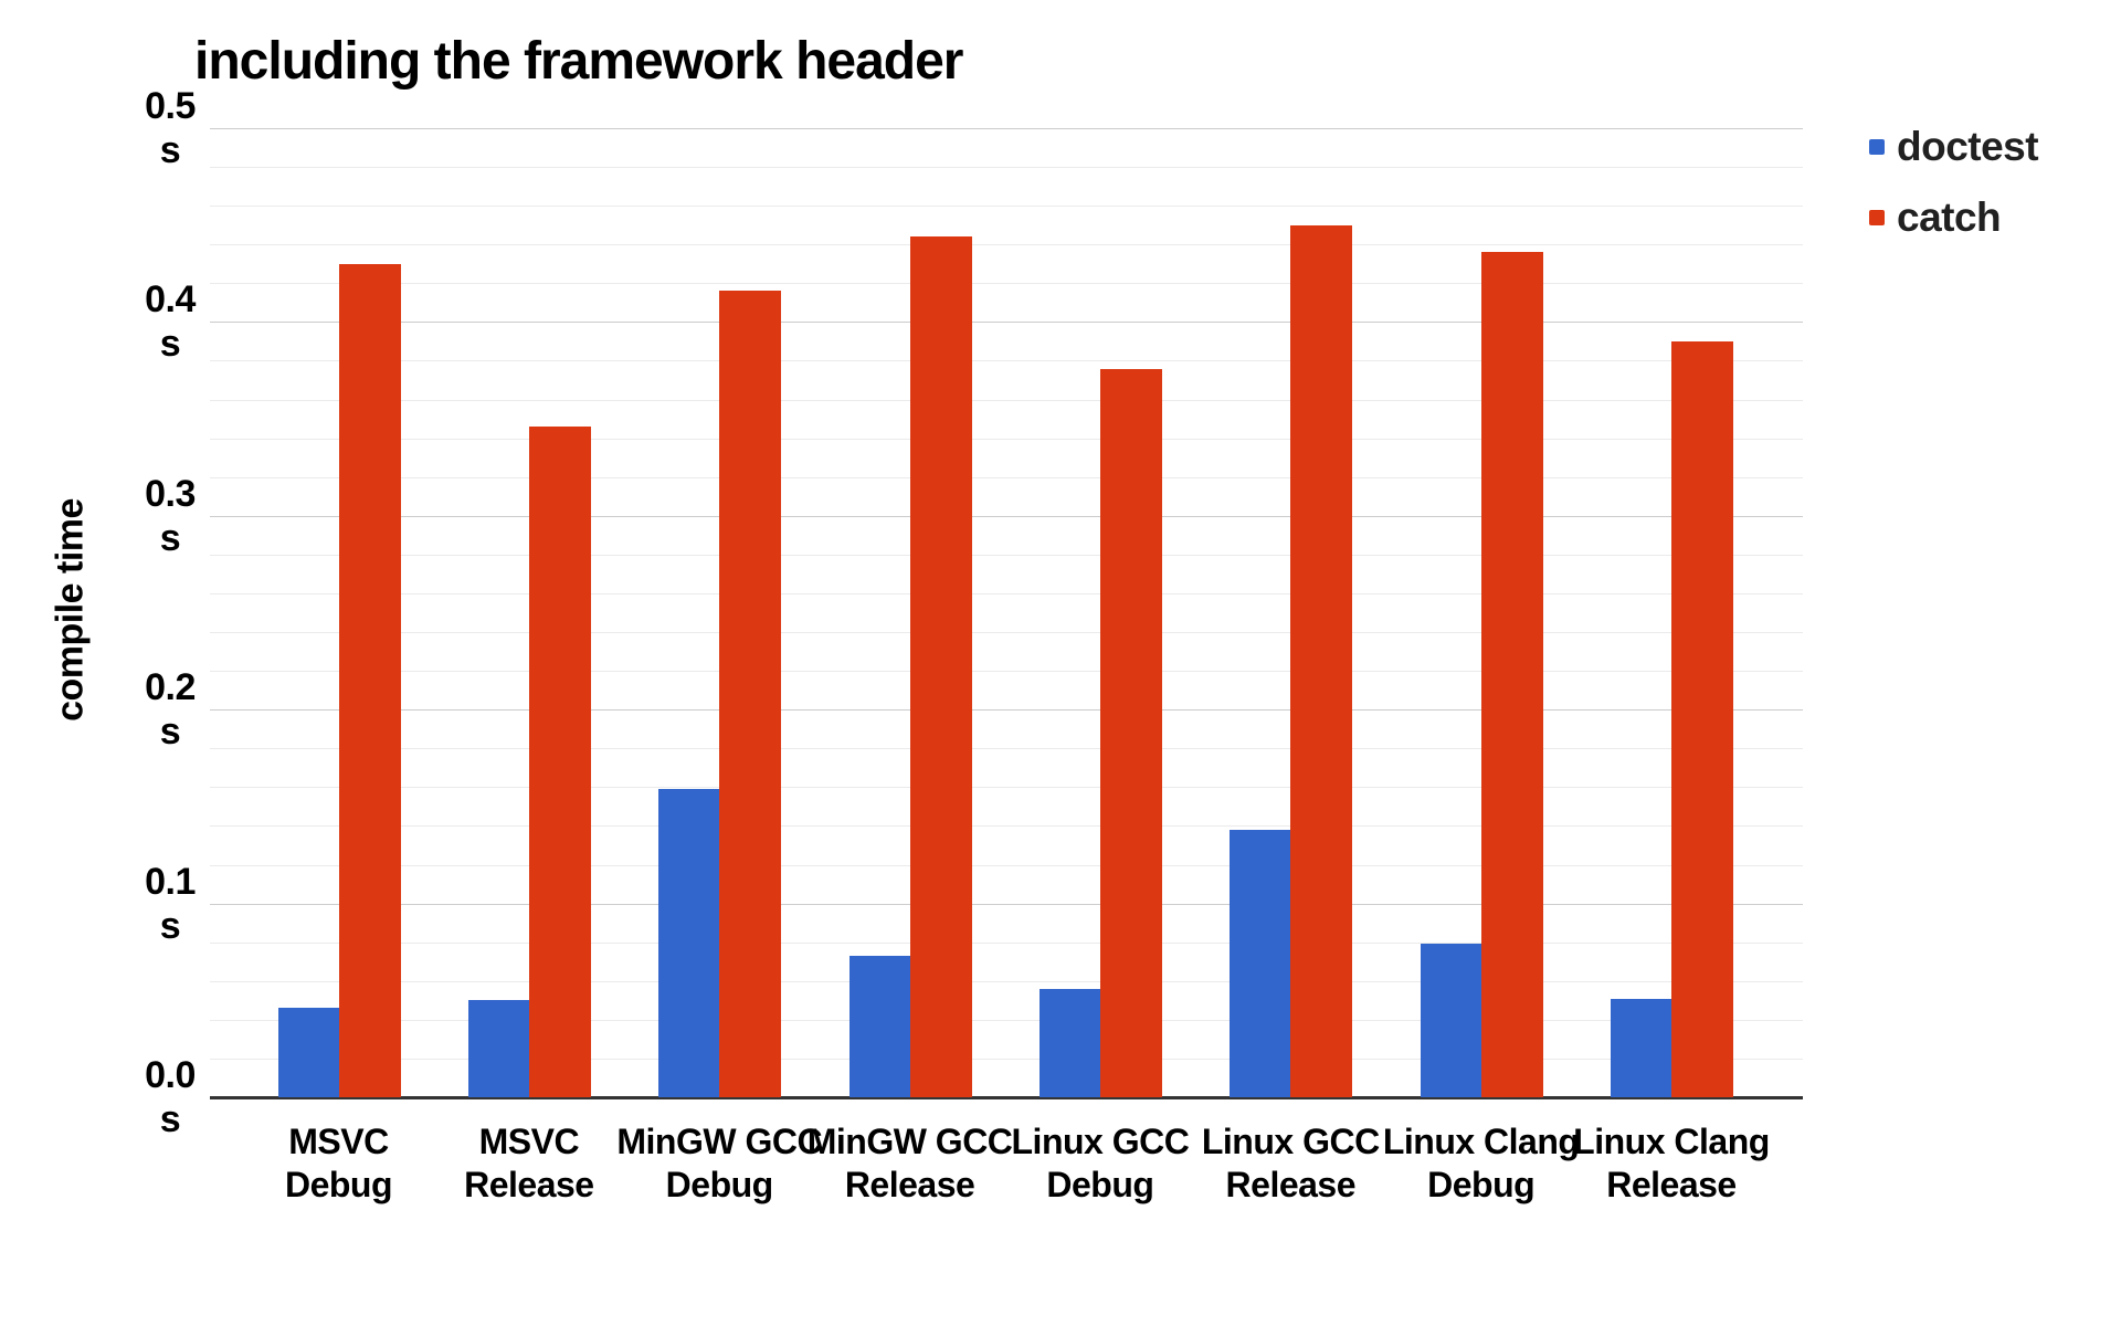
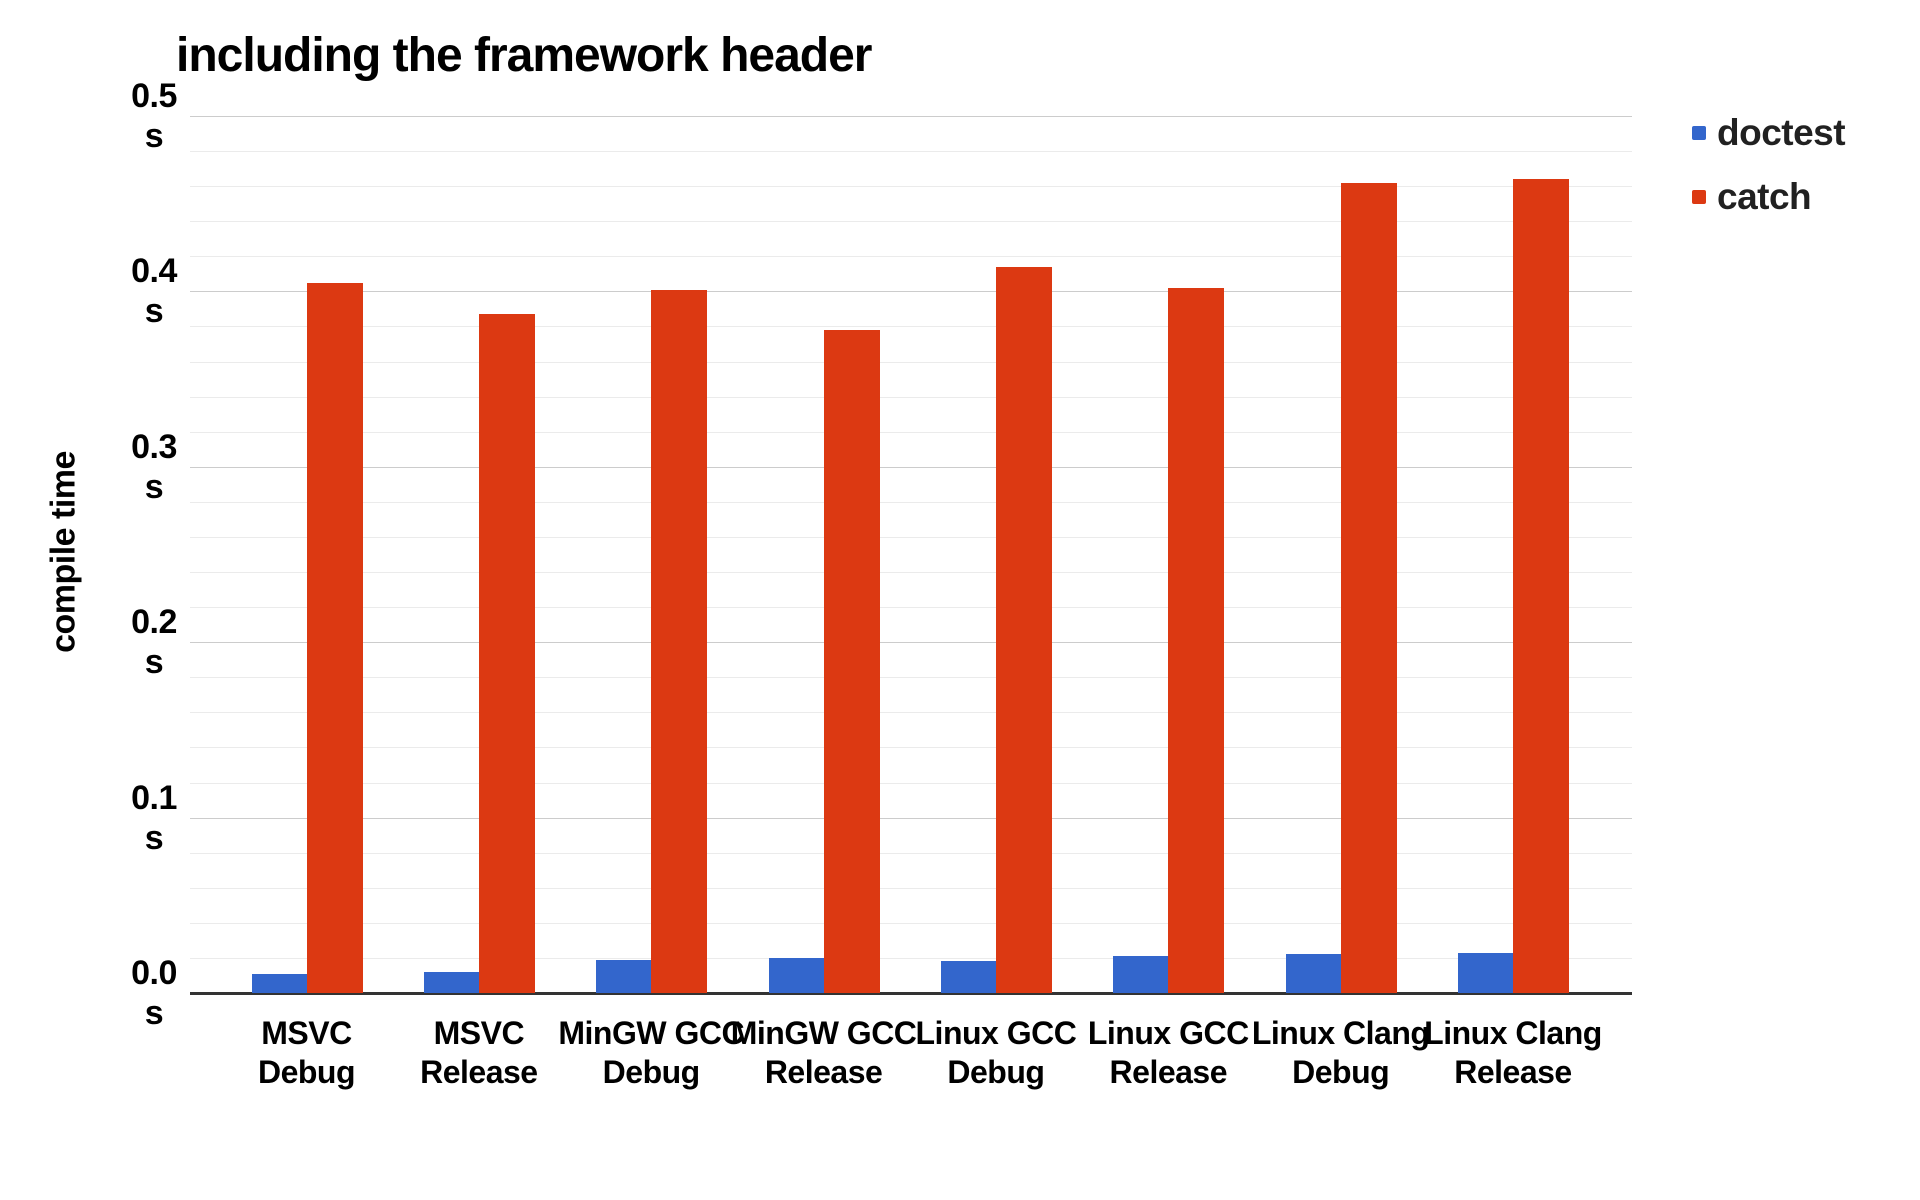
doctest/MSVC Debug: 0.046 -> 0.011
catch/MSVC Debug: 0.430 -> 0.405
doctest/MSVC Release: 0.050 -> 0.012
catch/MSVC Release: 0.346 -> 0.387
doctest/MinGW GCC Debug: 0.159 -> 0.019
catch/MinGW GCC Debug: 0.416 -> 0.401
doctest/MinGW GCC Release: 0.073 -> 0.020
catch/MinGW GCC Release: 0.444 -> 0.378
doctest/Linux GCC Debug: 0.056 -> 0.018
catch/Linux GCC Debug: 0.376 -> 0.414
doctest/Linux GCC Release: 0.138 -> 0.021
catch/Linux GCC Release: 0.450 -> 0.402
doctest/Linux Clang Debug: 0.079 -> 0.022
catch/Linux Clang Debug: 0.436 -> 0.462
doctest/Linux Clang Release: 0.051 -> 0.023
catch/Linux Clang Release: 0.390 -> 0.464
